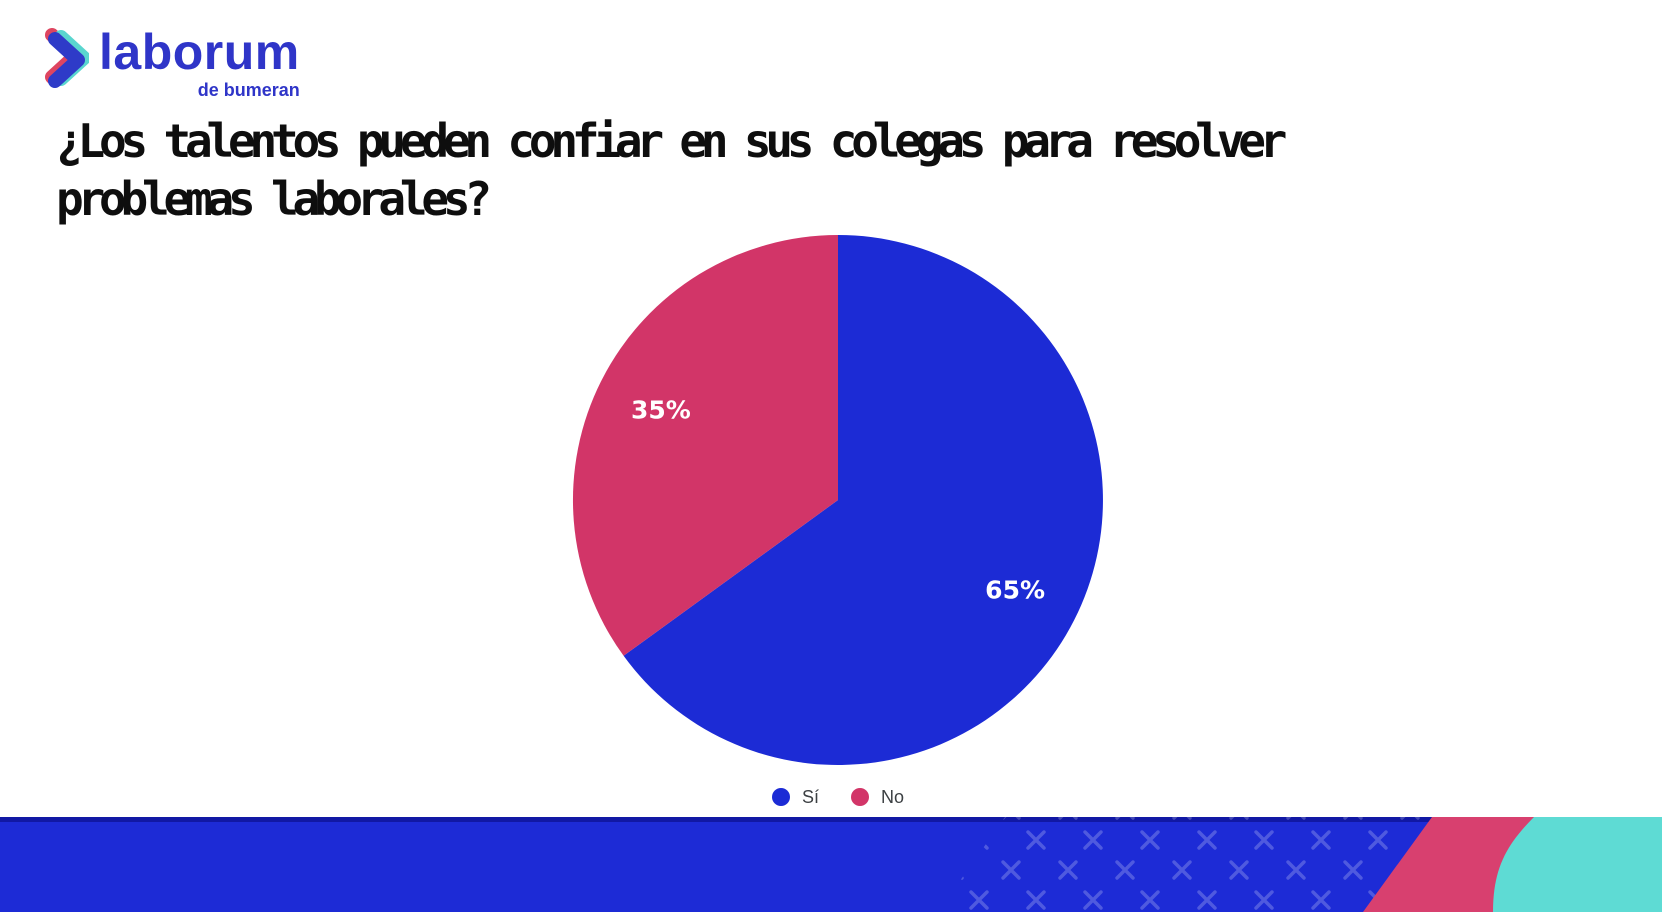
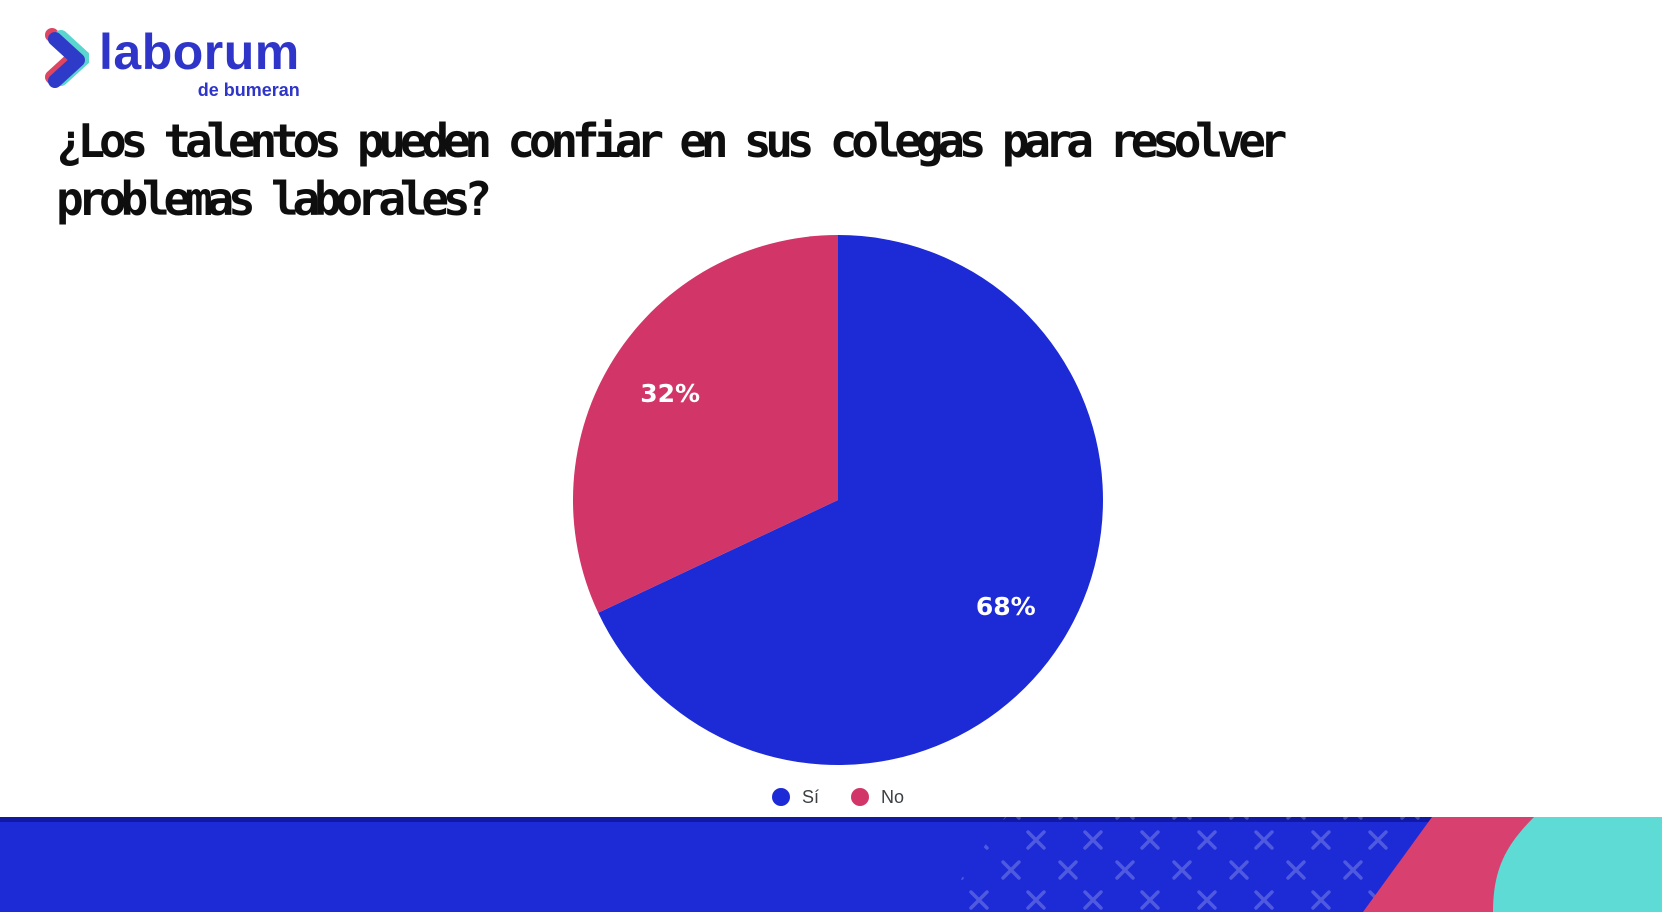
Sí: 65% -> 68%
No: 35% -> 32%
